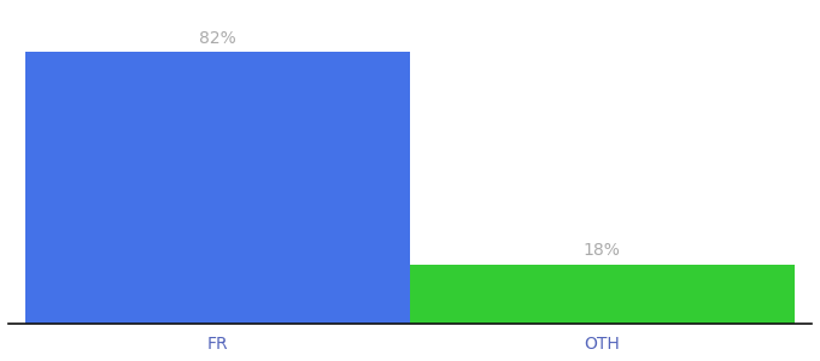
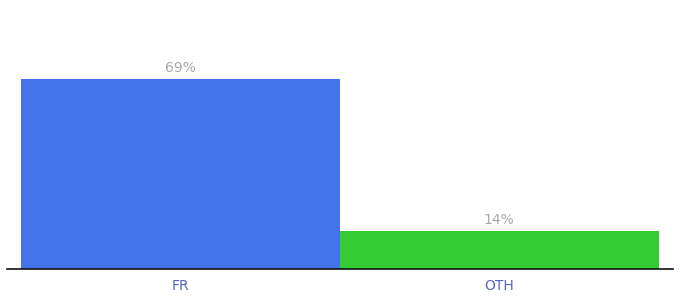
FR: 82% -> 69%
OTH: 18% -> 14%
